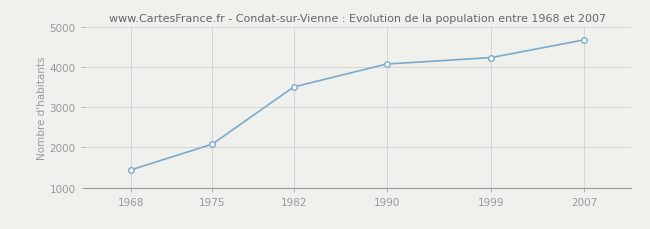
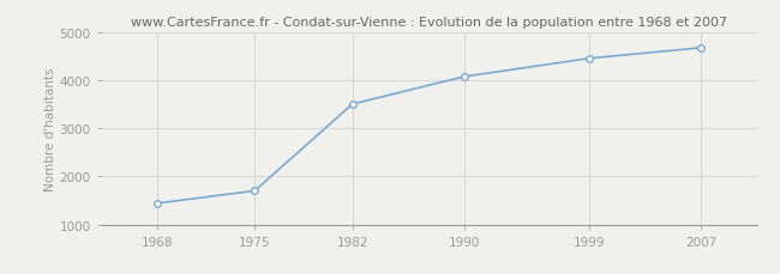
1975: 2080 -> 1700
1999: 4230 -> 4450
